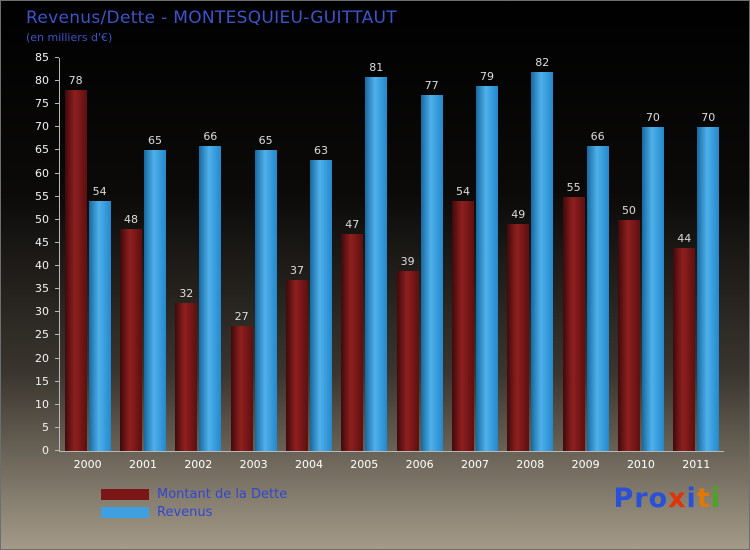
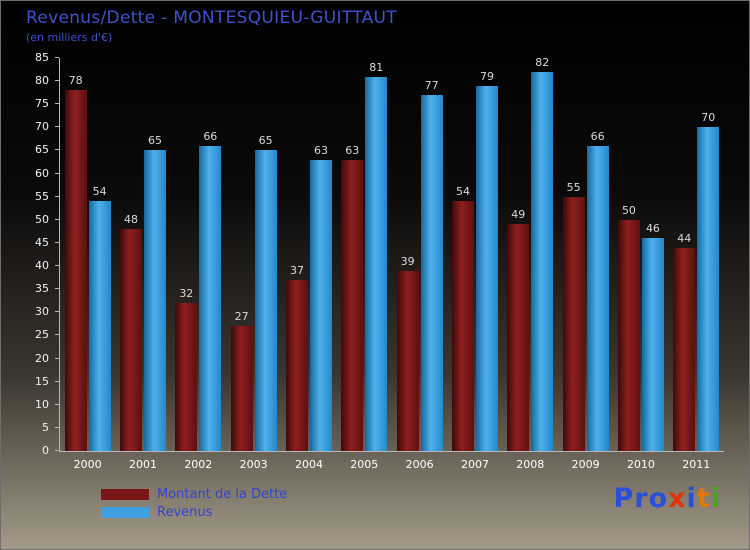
Montant de la Dette/2005: 47 -> 63
Revenus/2010: 70 -> 46
